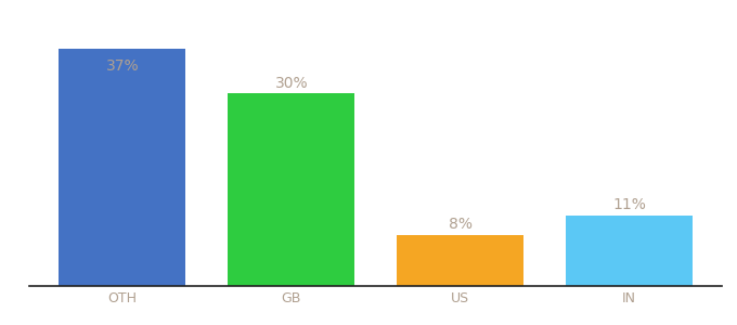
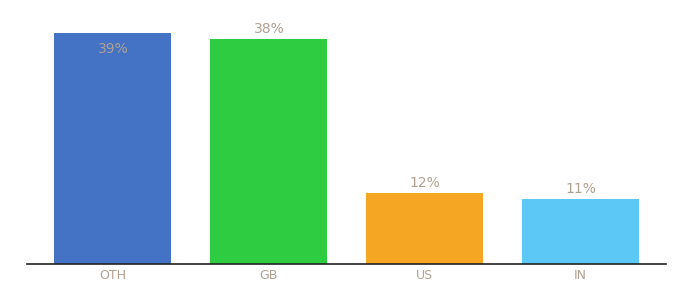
OTH: 37% -> 39%
GB: 30% -> 38%
US: 8% -> 12%
